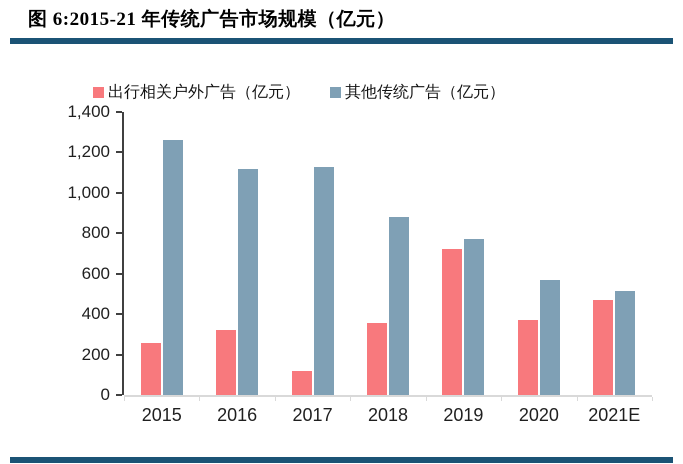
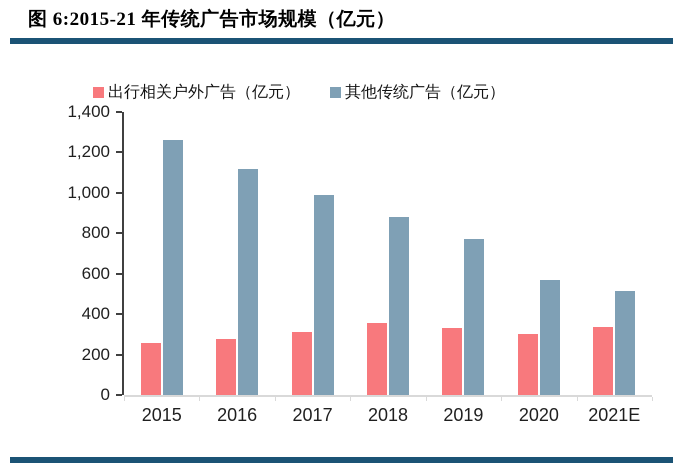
出行相关户外广告（亿元）/2016: 320 -> 280
出行相关户外广告（亿元）/2017: 120 -> 310
其他传统广告（亿元）/2017: 1130 -> 990
出行相关户外广告（亿元）/2019: 720 -> 330
出行相关户外广告（亿元）/2020: 370 -> 300
出行相关户外广告（亿元）/2021E: 470 -> 340
